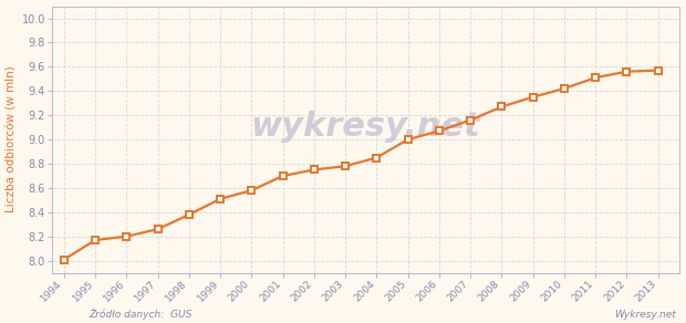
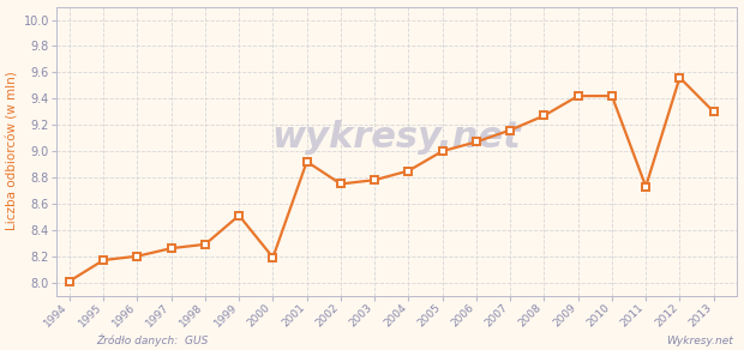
1998: 8.38 -> 8.29
2000: 8.58 -> 8.19
2001: 8.70 -> 8.92
2009: 9.35 -> 9.42
2011: 9.51 -> 8.73
2013: 9.57 -> 9.30
